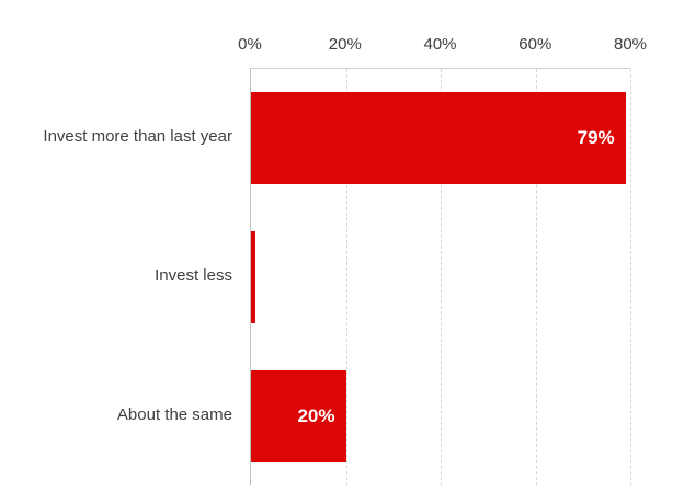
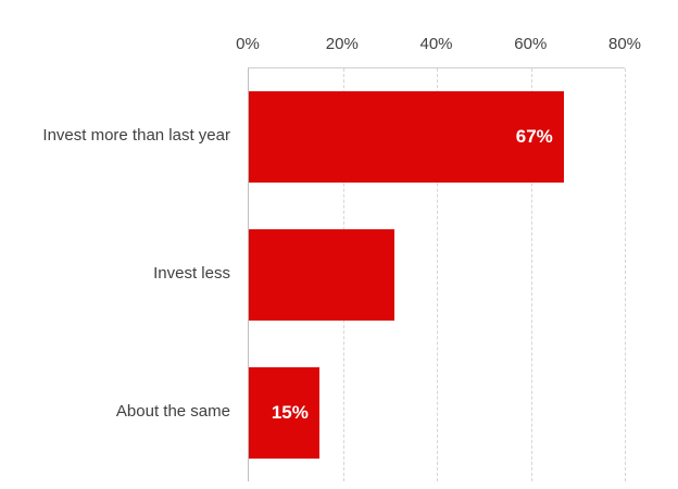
Invest more than last year: 79% -> 67%
Invest less: 1% -> 31%
About the same: 20% -> 15%
